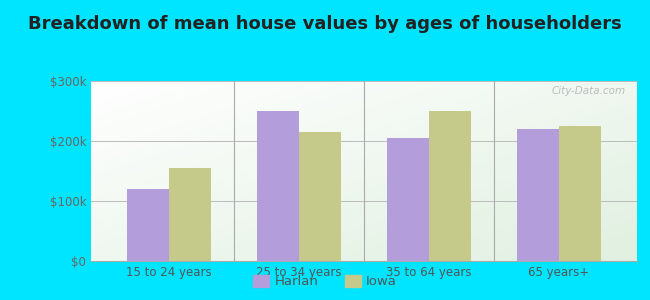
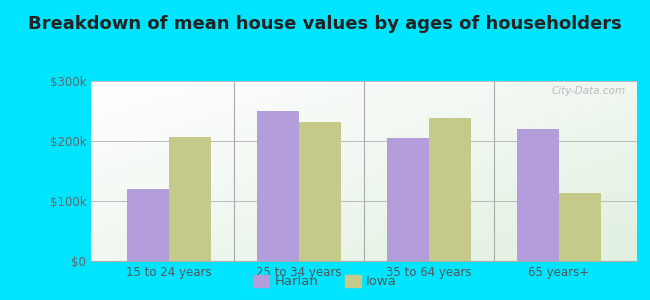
Iowa/15 to 24 years: $155k -> $206k
Iowa/25 to 34 years: $215k -> $232k
Iowa/35 to 64 years: $250k -> $238k
Iowa/65 years+: $225k -> $114k
